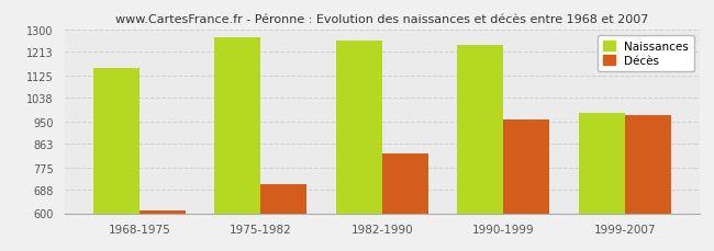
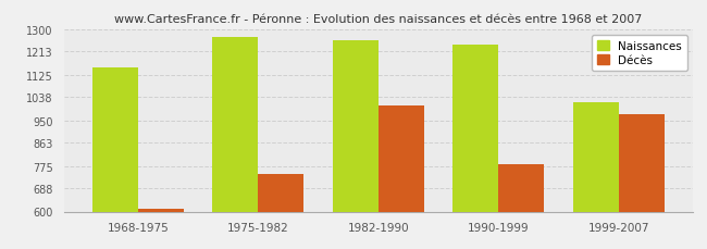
Décès/1975-1982: 710 -> 745
Décès/1982-1990: 828 -> 1005
Décès/1990-1999: 955 -> 780
Naissances/1999-2007: 982 -> 1020
